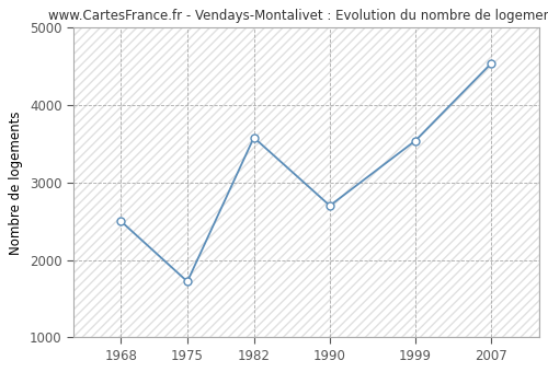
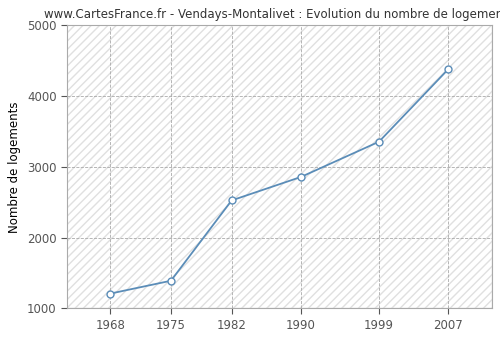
1968: 2500 -> 1210
1975: 1720 -> 1390
1982: 3580 -> 2520
1990: 2700 -> 2860
1999: 3540 -> 3350
2007: 4540 -> 4380
